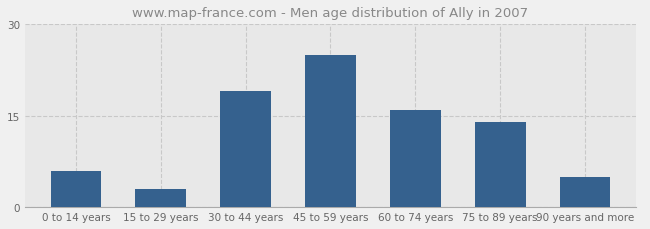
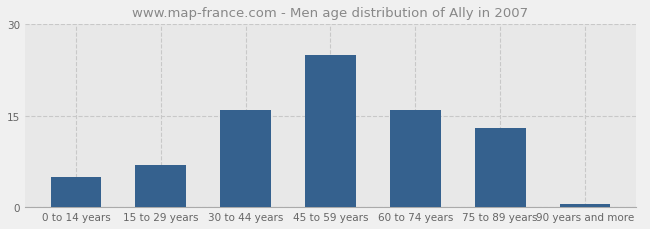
0 to 14 years: 6.0 -> 5.0
15 to 29 years: 3.0 -> 7.0
30 to 44 years: 19.0 -> 16.0
75 to 89 years: 14.0 -> 13.0
90 years and more: 5.0 -> 0.5
